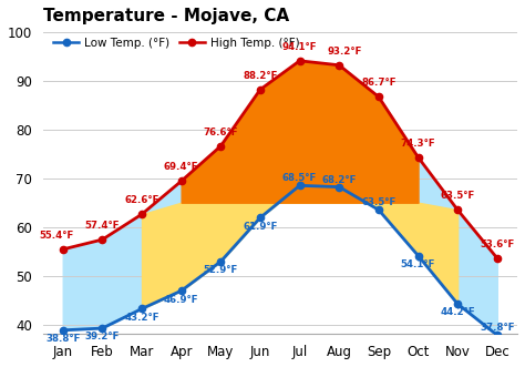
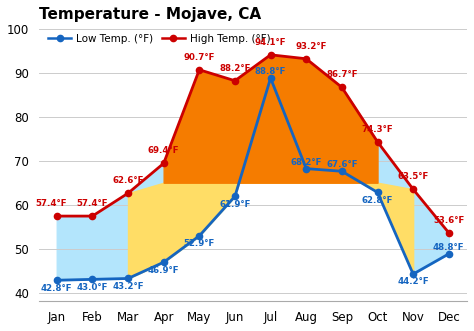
Low Temp. (°F)/Jan: 38.8°F -> 42.8°F
High Temp. (°F)/Jan: 55.4°F -> 57.4°F
Low Temp. (°F)/Feb: 39.2°F -> 43.0°F
High Temp. (°F)/May: 76.6°F -> 90.7°F
Low Temp. (°F)/Jul: 68.5°F -> 88.8°F
Low Temp. (°F)/Sep: 63.5°F -> 67.6°F
Low Temp. (°F)/Oct: 54.1°F -> 62.8°F
Low Temp. (°F)/Dec: 37.8°F -> 48.8°F
